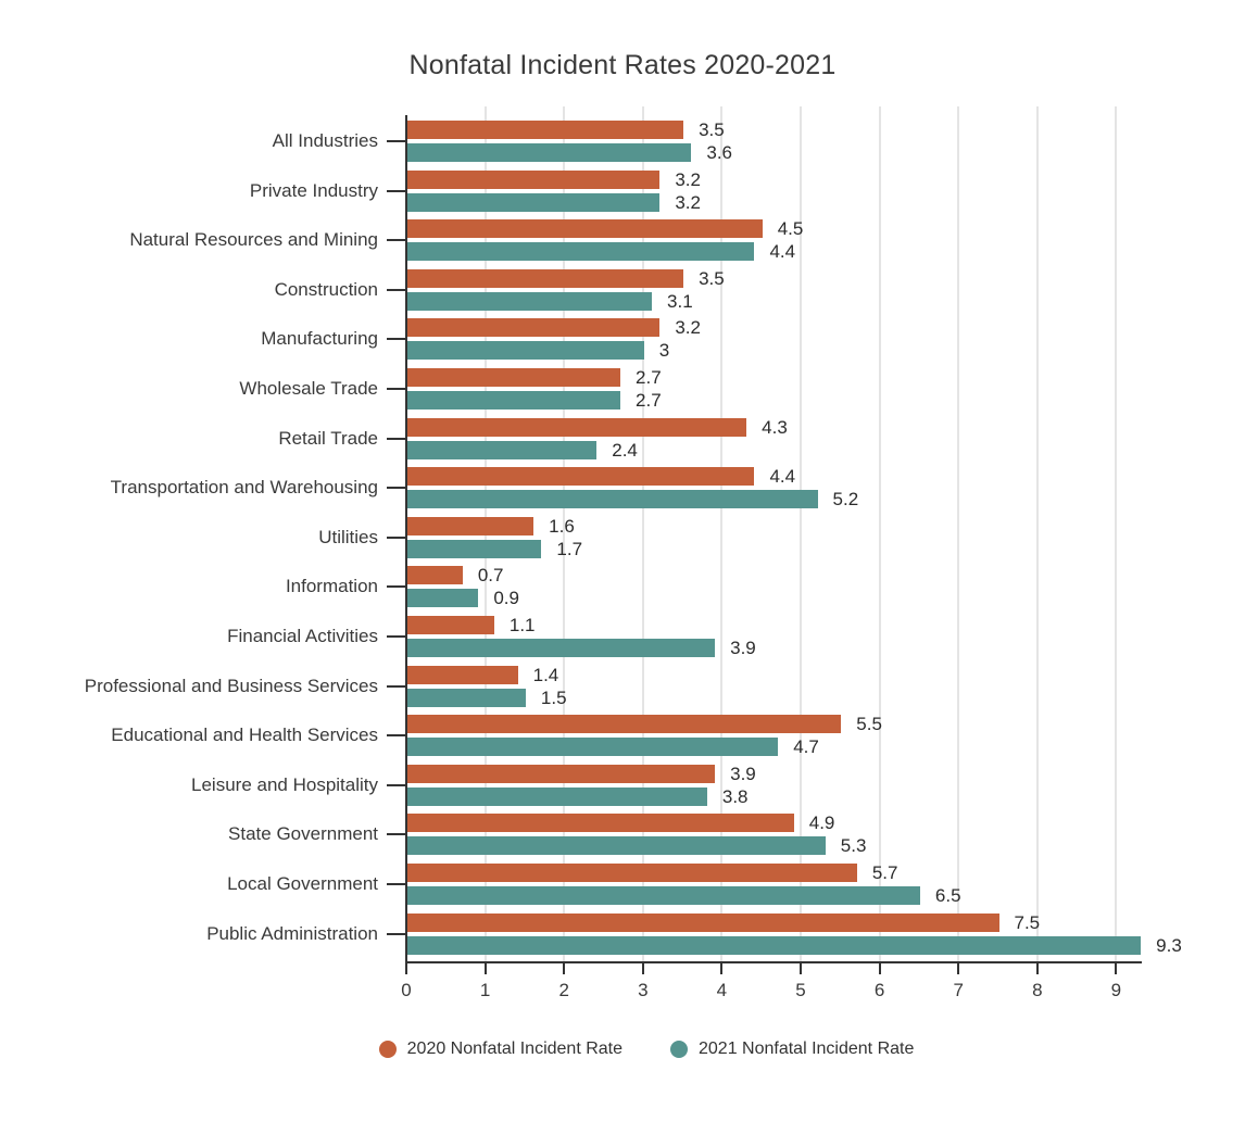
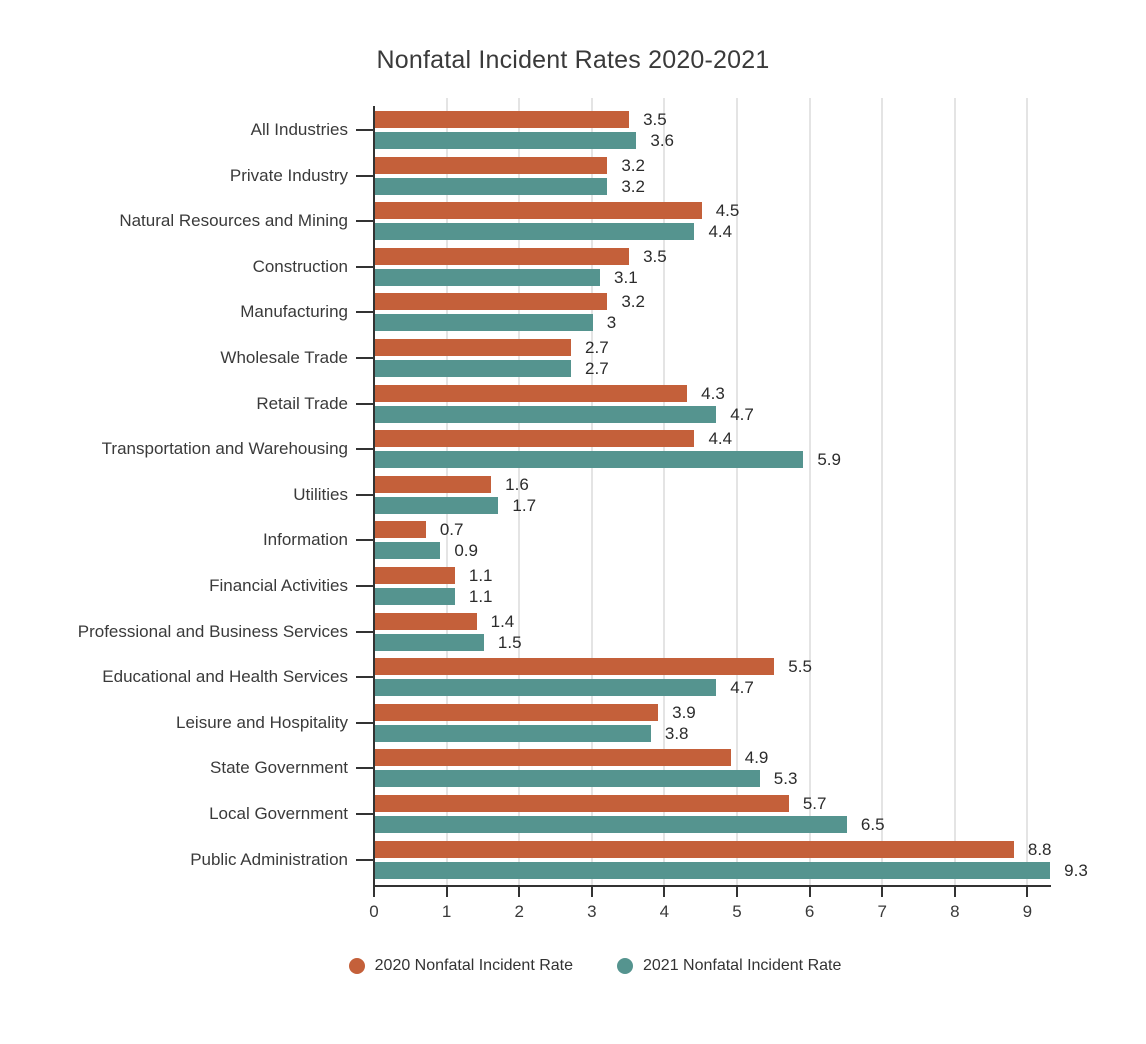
2021 Nonfatal Incident Rate/Retail Trade: 2.4 -> 4.7
2021 Nonfatal Incident Rate/Transportation and Warehousing: 5.2 -> 5.9
2021 Nonfatal Incident Rate/Financial Activities: 3.9 -> 1.1
2020 Nonfatal Incident Rate/Public Administration: 7.5 -> 8.8
